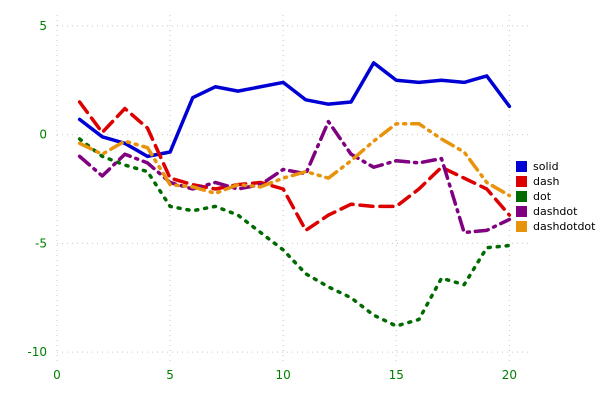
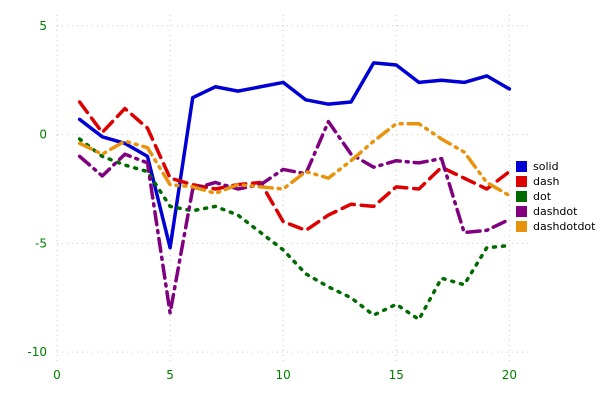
solid/5: -0.8 -> -5.2
dashdot/5: -2.2 -> -8.2
dash/10: -2.5 -> -4.0
dashdotdot/10: -2.0 -> -2.5
solid/15: 2.5 -> 3.2
dash/15: -3.3 -> -2.4
dot/15: -8.8 -> -7.8
solid/20: 1.3 -> 2.1
dash/20: -3.7 -> -1.7
